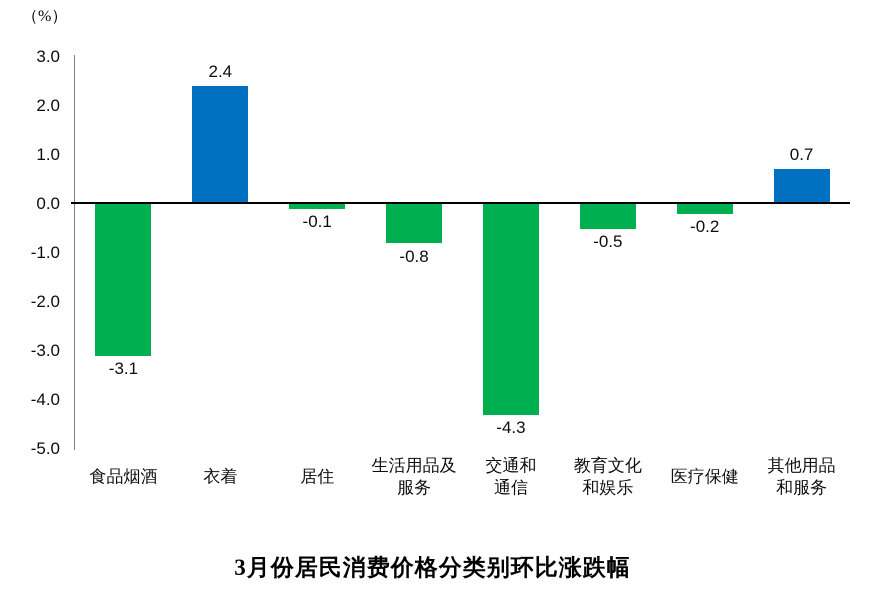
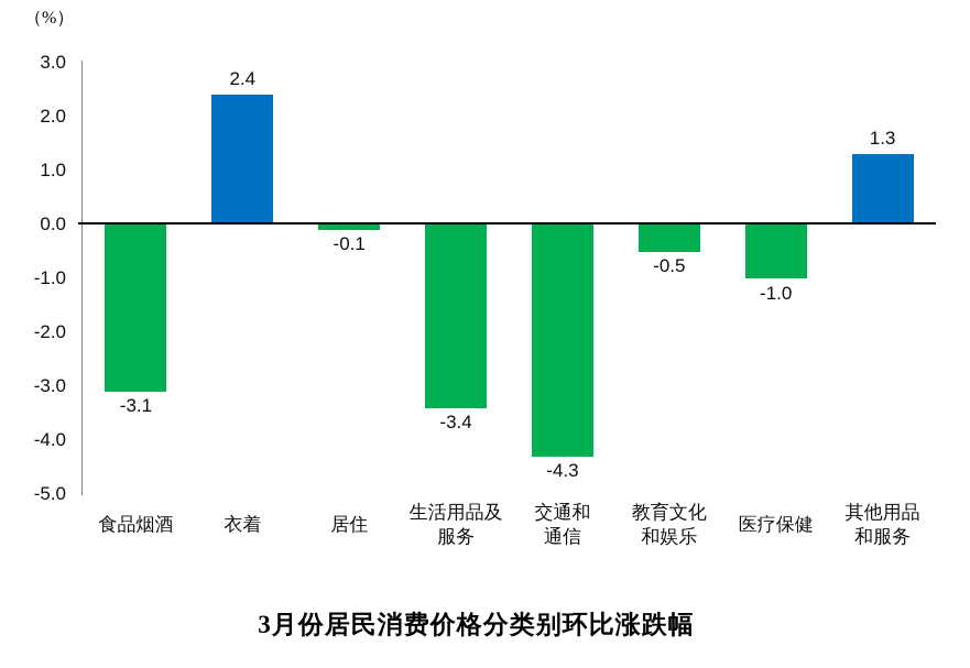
生活用品及服务: -0.8 -> -3.4
医疗保健: -0.2 -> -1.0
其他用品和服务: 0.7 -> 1.3
